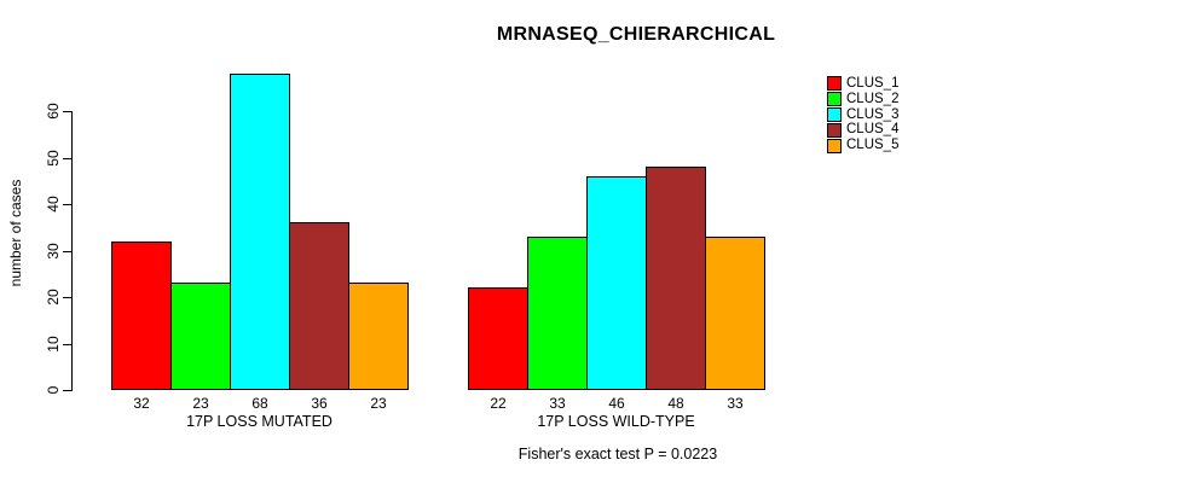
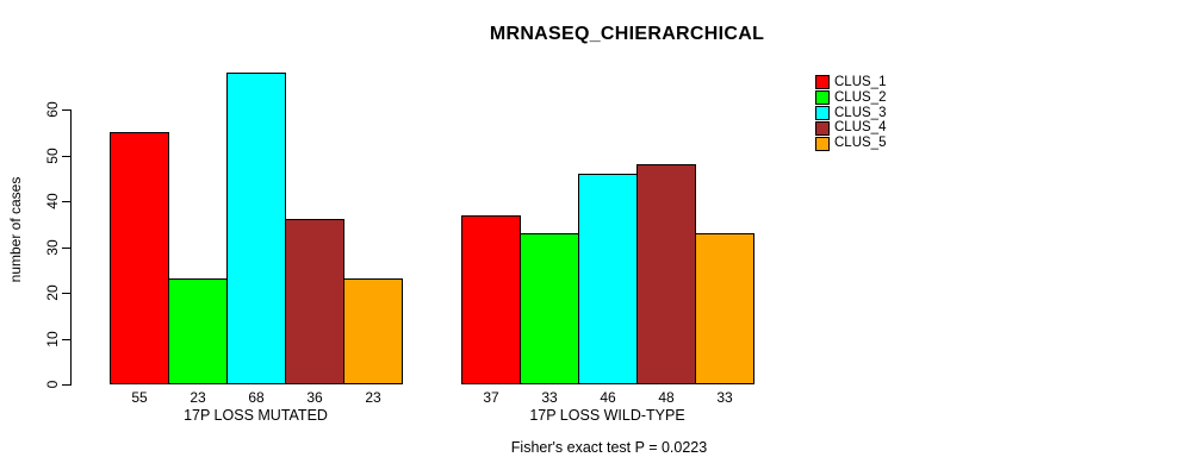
CLUS_1/17P LOSS MUTATED: 32 -> 55
CLUS_1/17P LOSS WILD-TYPE: 22 -> 37
